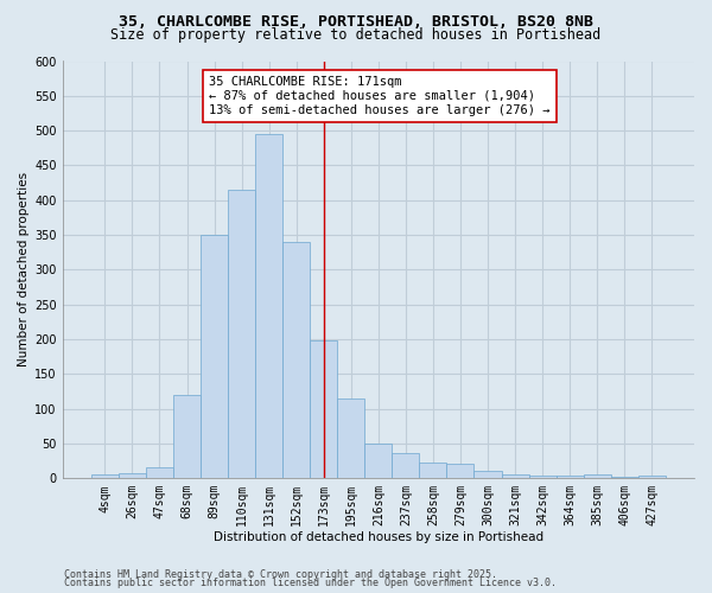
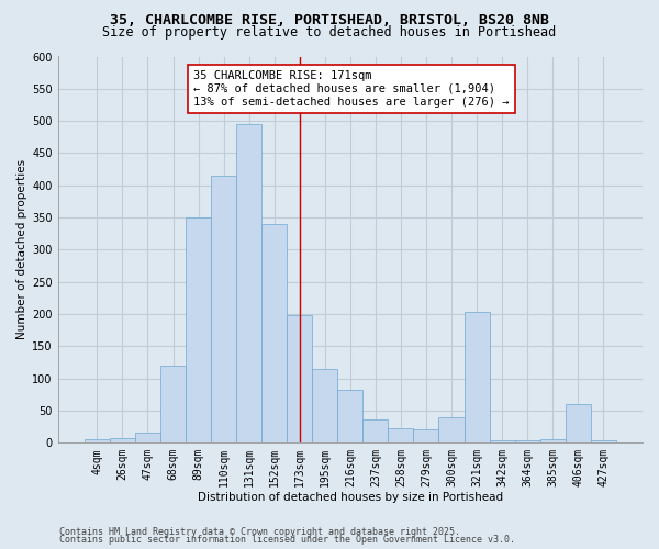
216sqm: 50 -> 82
300sqm: 10 -> 40
321sqm: 5 -> 204
406sqm: 2 -> 60
